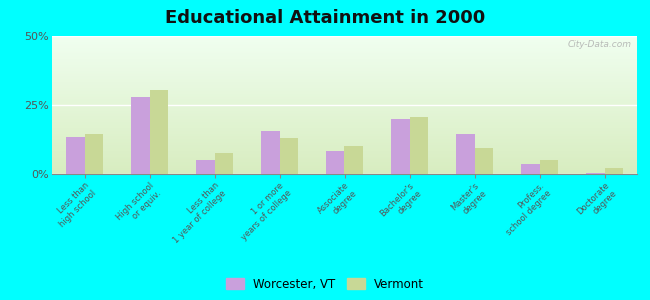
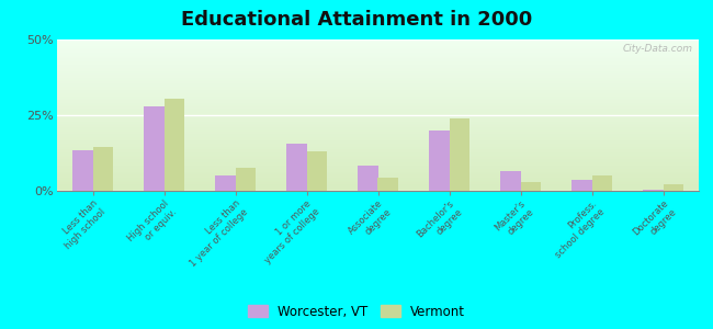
Vermont/Associate degree: 10.0% -> 4.5%
Vermont/Bachelor's degree: 20.5% -> 24.0%
Worcester, VT/Master's degree: 14.5% -> 6.5%
Vermont/Master's degree: 9.5% -> 3.0%
